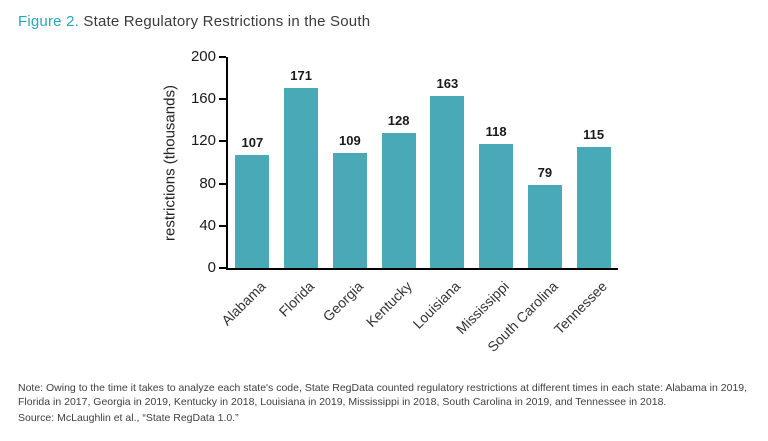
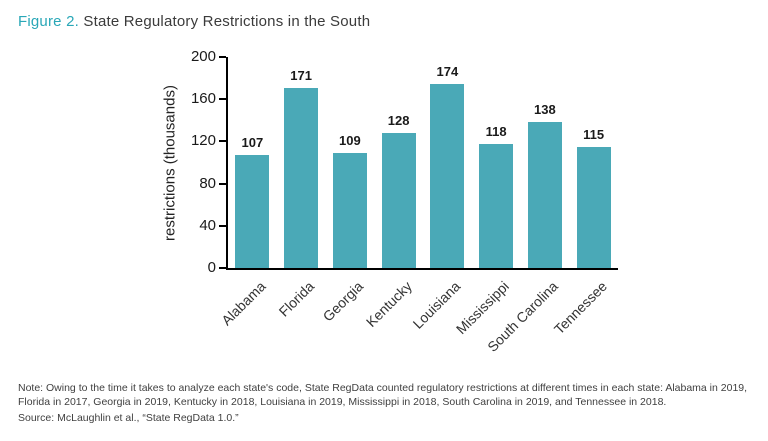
Louisiana: 163 -> 174
South Carolina: 79 -> 138
